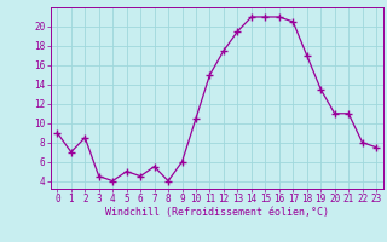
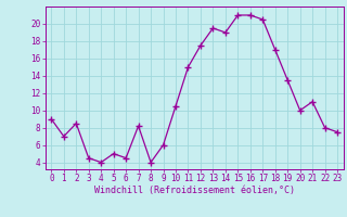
7: 5.5 -> 8.2
14: 21.0 -> 19.0
20: 11.0 -> 10.0
